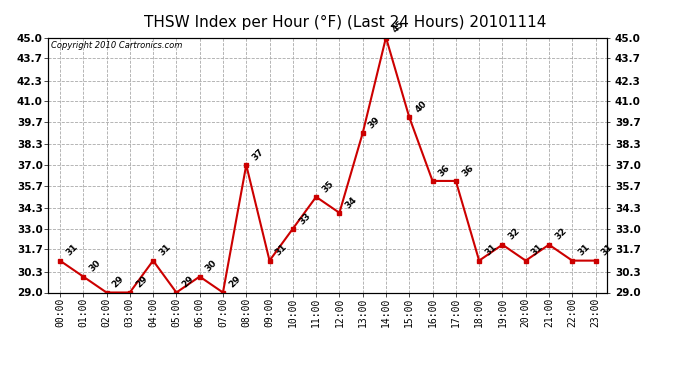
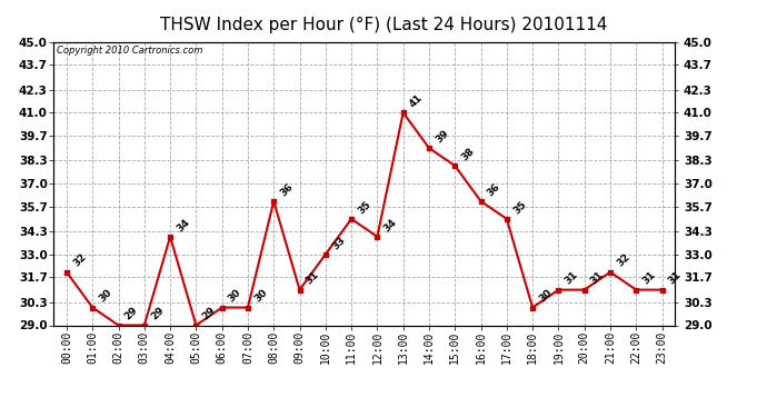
00:00: 31 -> 32
04:00: 31 -> 34
07:00: 29 -> 30
08:00: 37 -> 36
13:00: 39 -> 41
14:00: 45 -> 39
15:00: 40 -> 38
17:00: 36 -> 35
18:00: 31 -> 30
19:00: 32 -> 31
